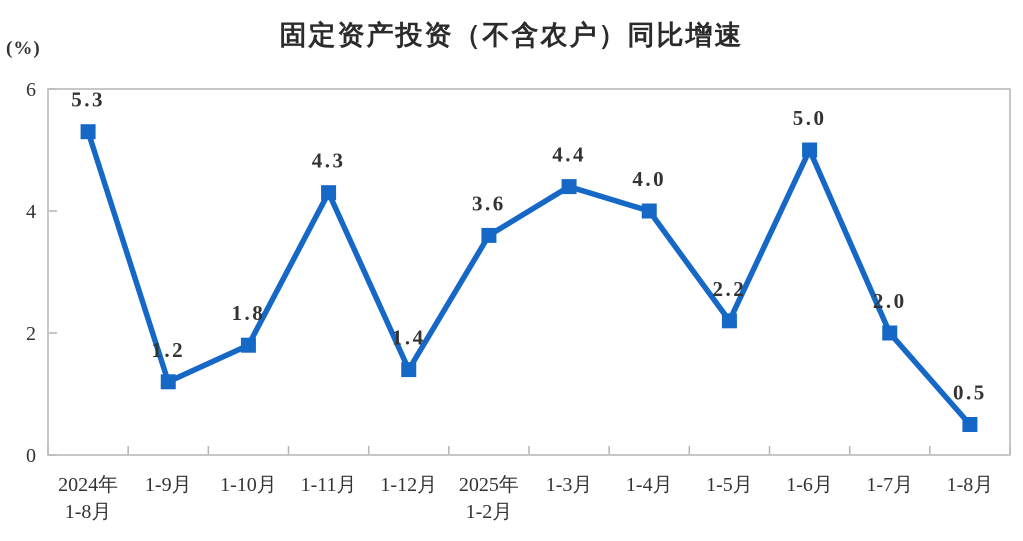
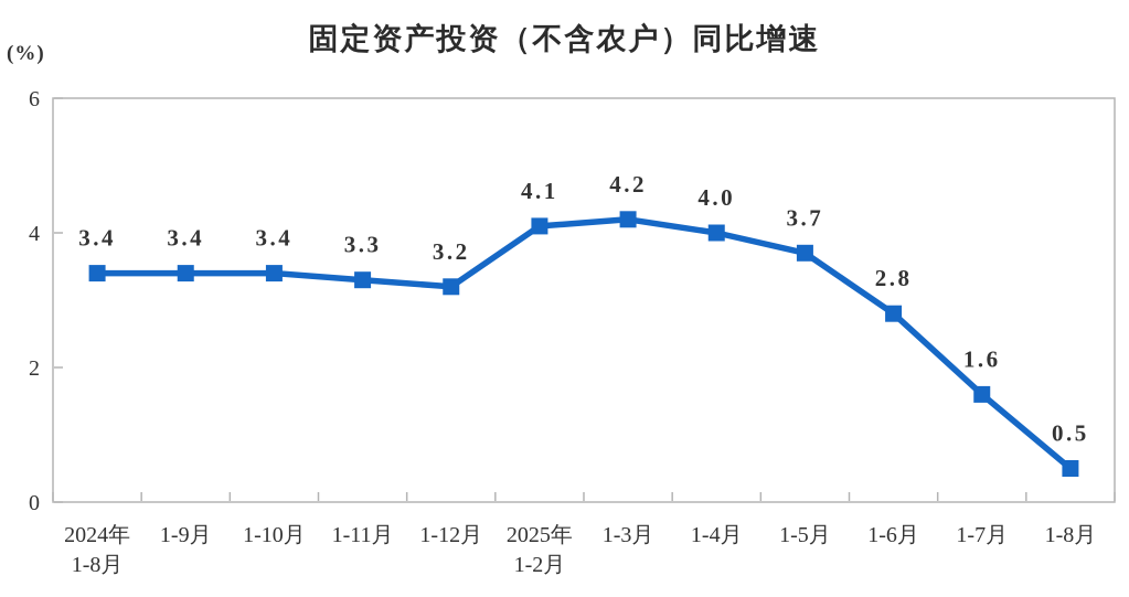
2024年 1-8月: 5.3 -> 3.4
1-9月: 1.2 -> 3.4
1-10月: 1.8 -> 3.4
1-11月: 4.3 -> 3.3
1-12月: 1.4 -> 3.2
2025年 1-2月: 3.6 -> 4.1
1-3月: 4.4 -> 4.2
1-5月: 2.2 -> 3.7
1-6月: 5.0 -> 2.8
1-7月: 2.0 -> 1.6
